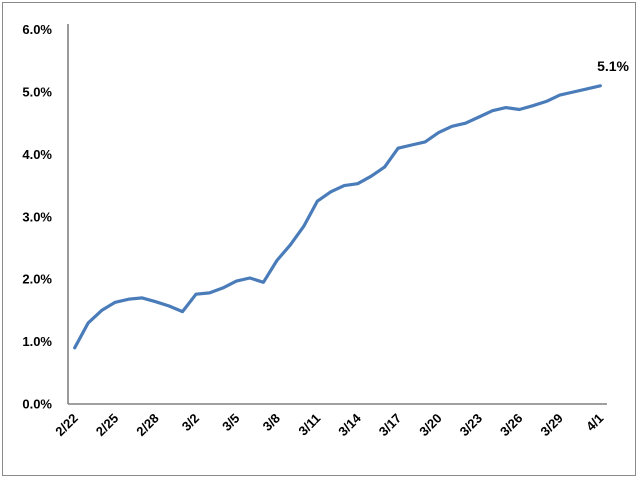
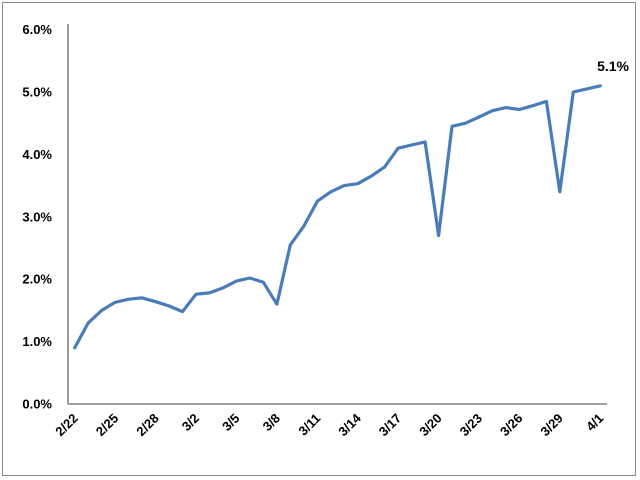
3/8: 2.3% -> 1.6%
3/20: 4.3% -> 2.7%
3/29: 5.0% -> 3.4%
